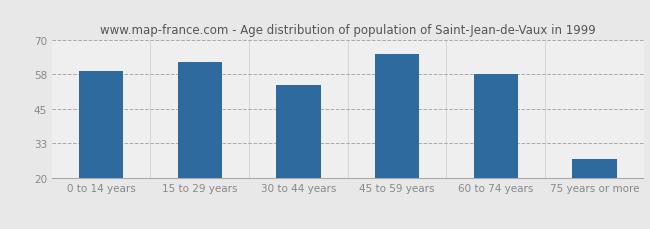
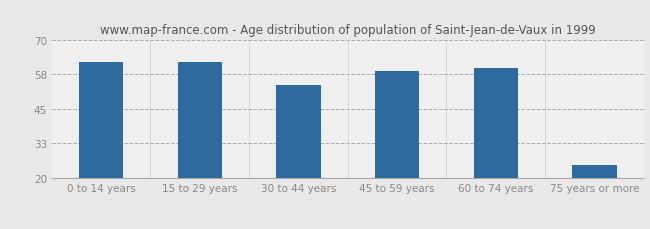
0 to 14 years: 59 -> 62
45 to 59 years: 65 -> 59
60 to 74 years: 58 -> 60
75 years or more: 27 -> 25
